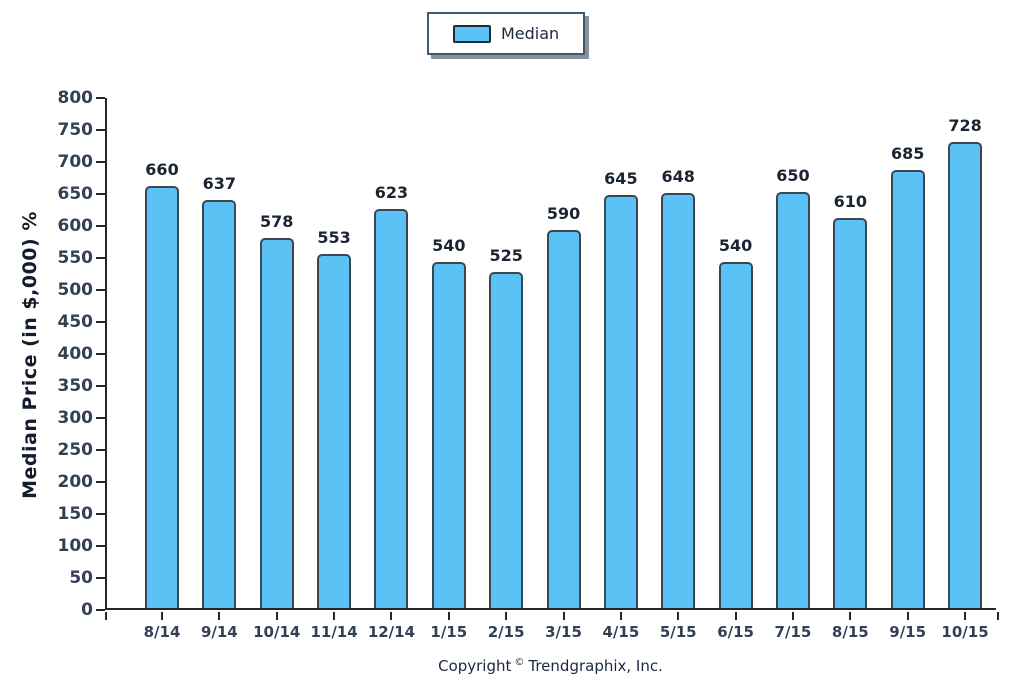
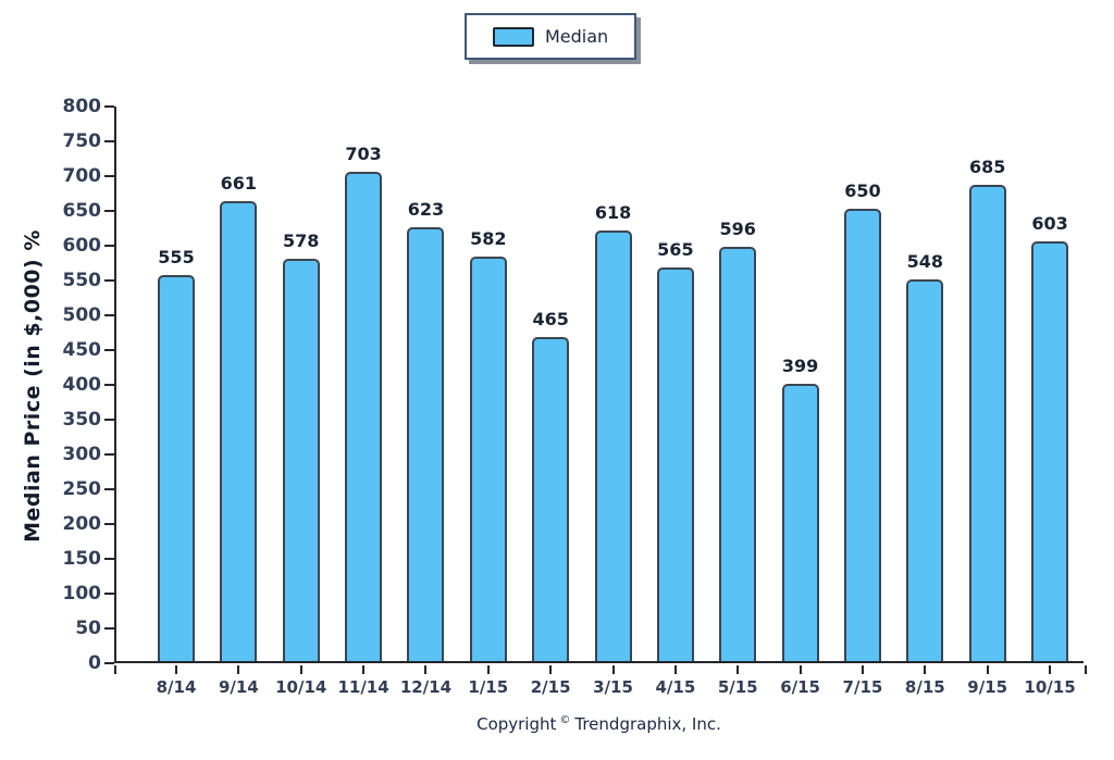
8/14: 660 -> 555
9/14: 637 -> 661
11/14: 553 -> 703
1/15: 540 -> 582
2/15: 525 -> 465
3/15: 590 -> 618
4/15: 645 -> 565
5/15: 648 -> 596
6/15: 540 -> 399
8/15: 610 -> 548
10/15: 728 -> 603
